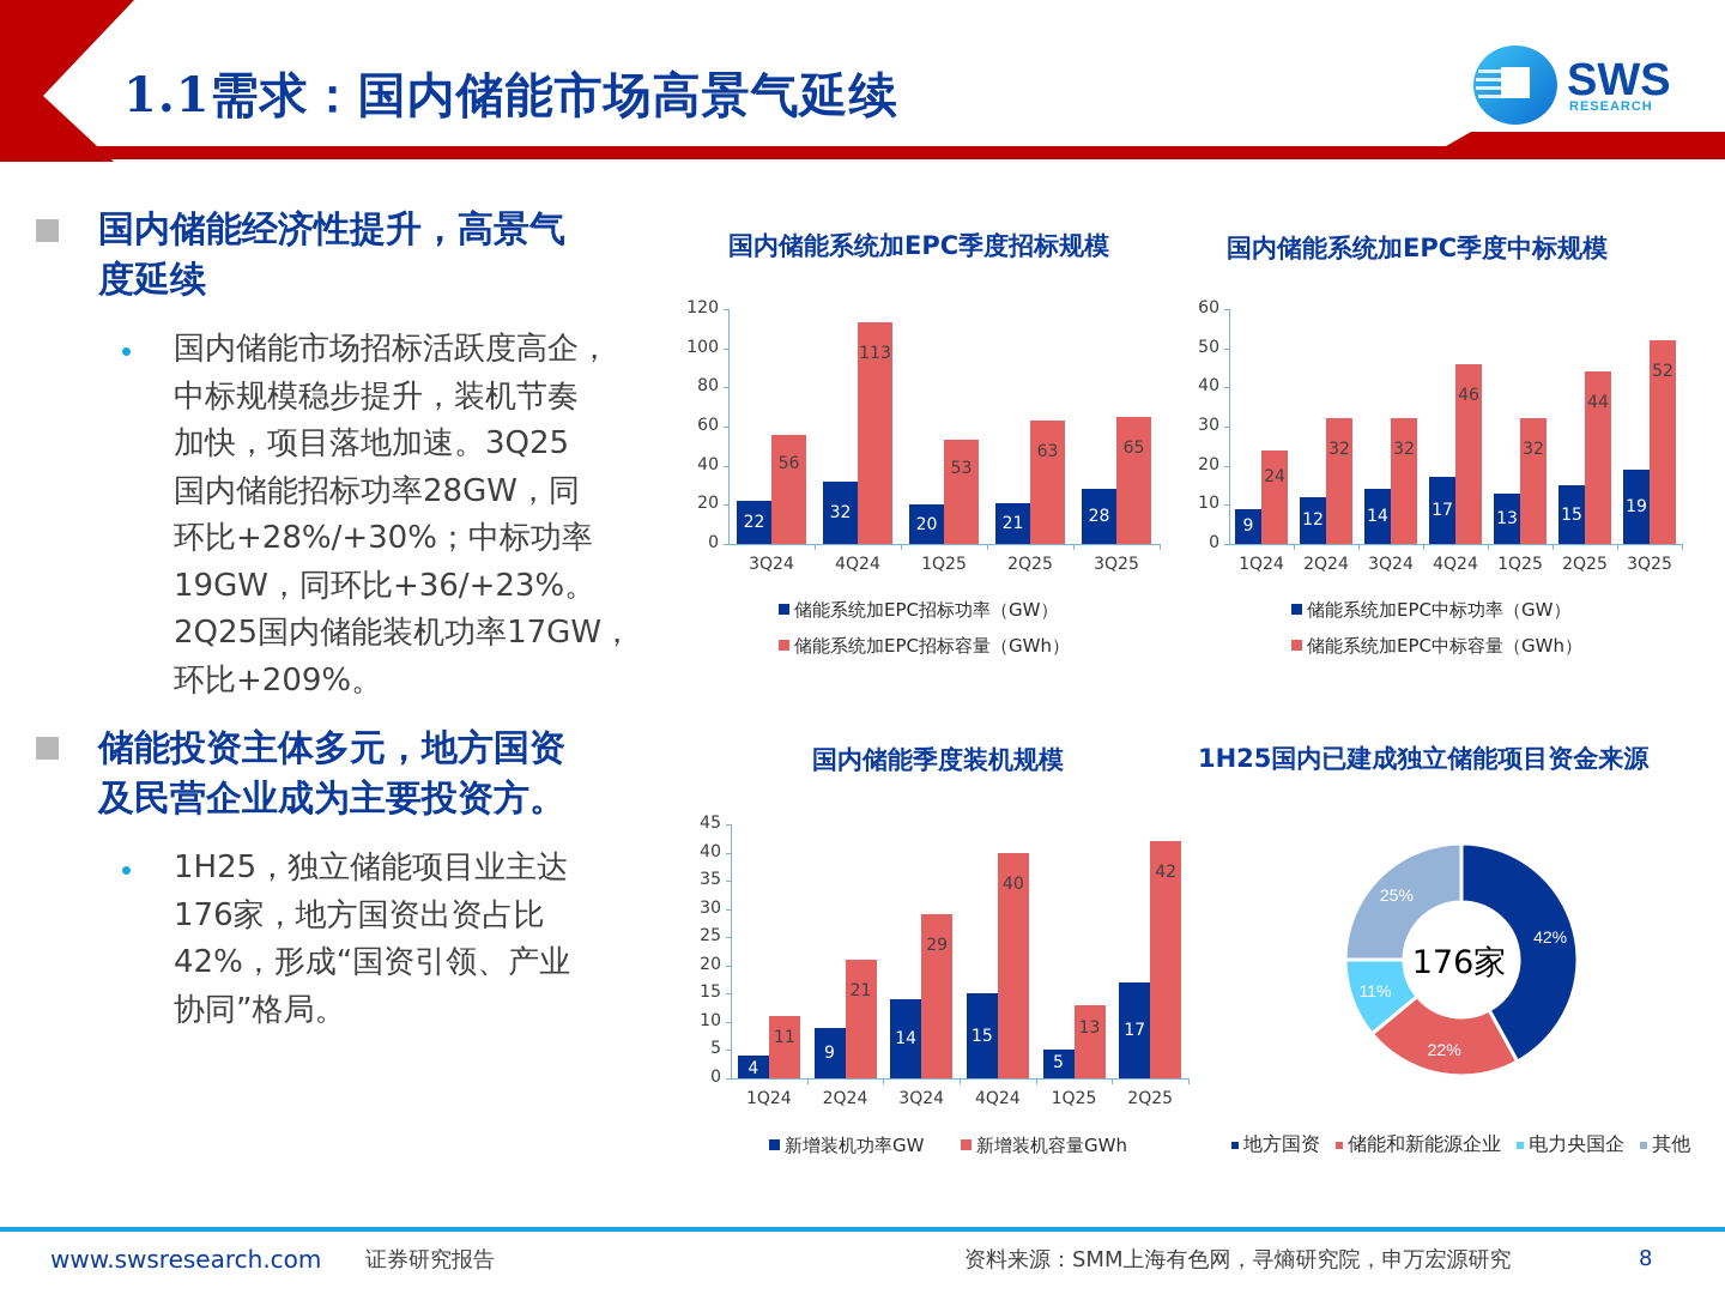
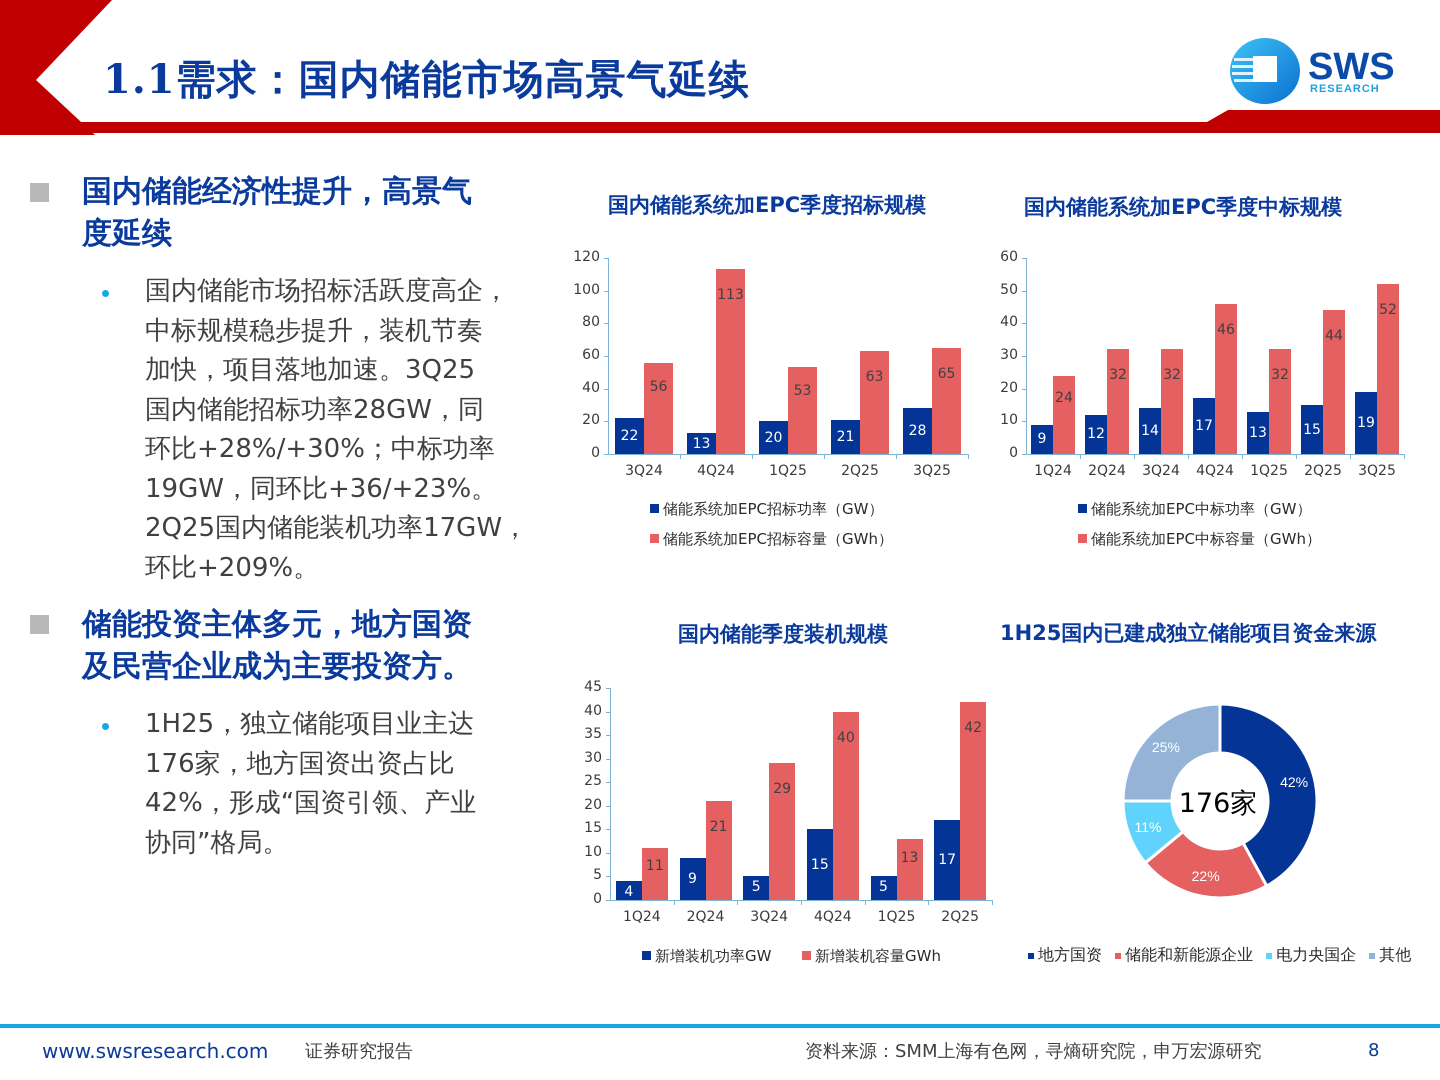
国内储能系统加EPC季度招标规模/储能系统加EPC招标功率（GW）/4Q24: 32 -> 13
国内储能季度装机规模/新增装机功率GW/3Q24: 14 -> 5
